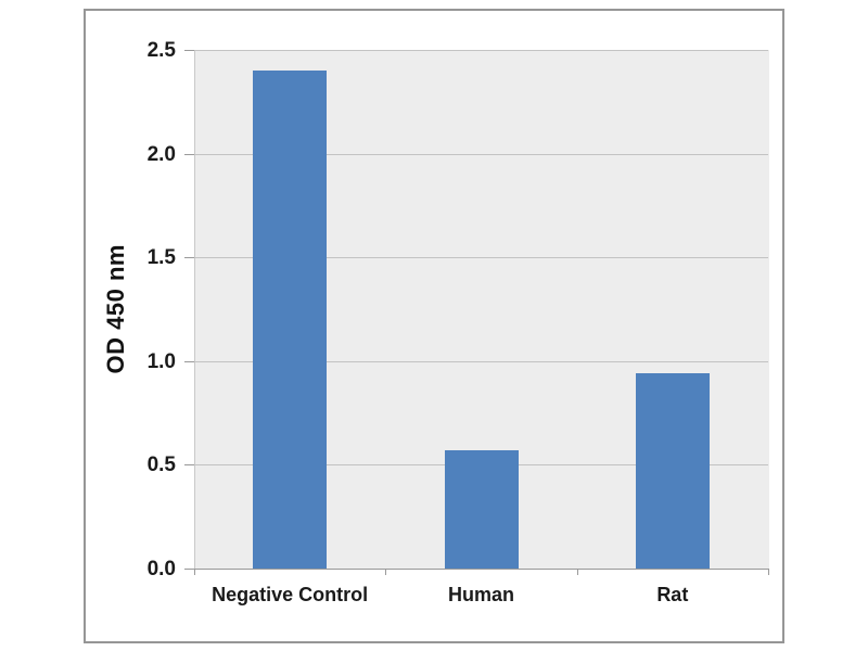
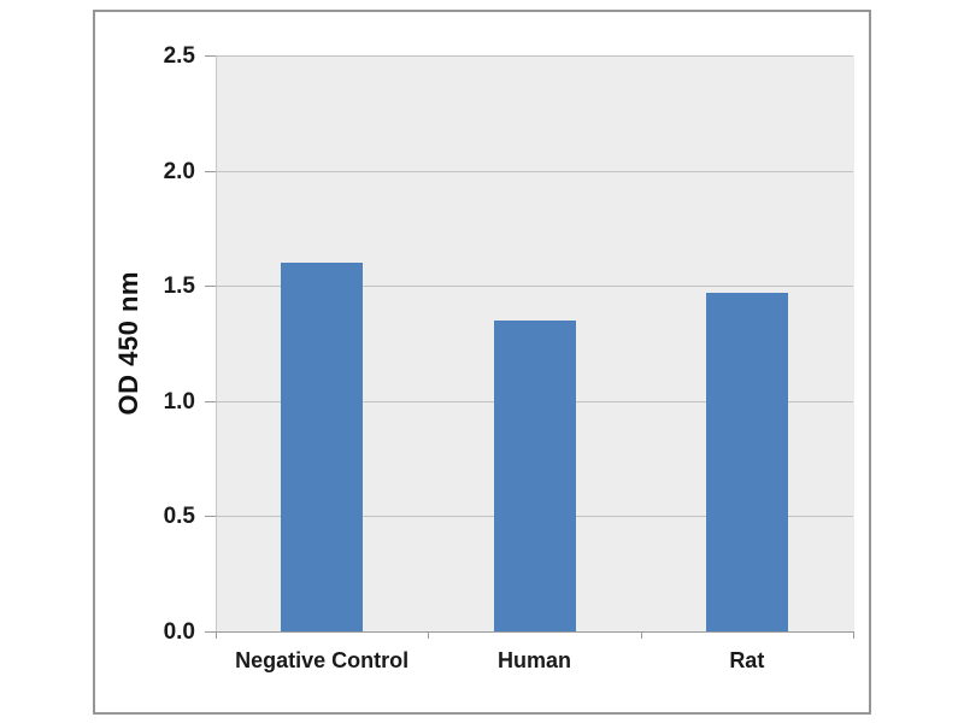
Negative Control: 2.40 -> 1.60
Human: 0.57 -> 1.35
Rat: 0.94 -> 1.47
